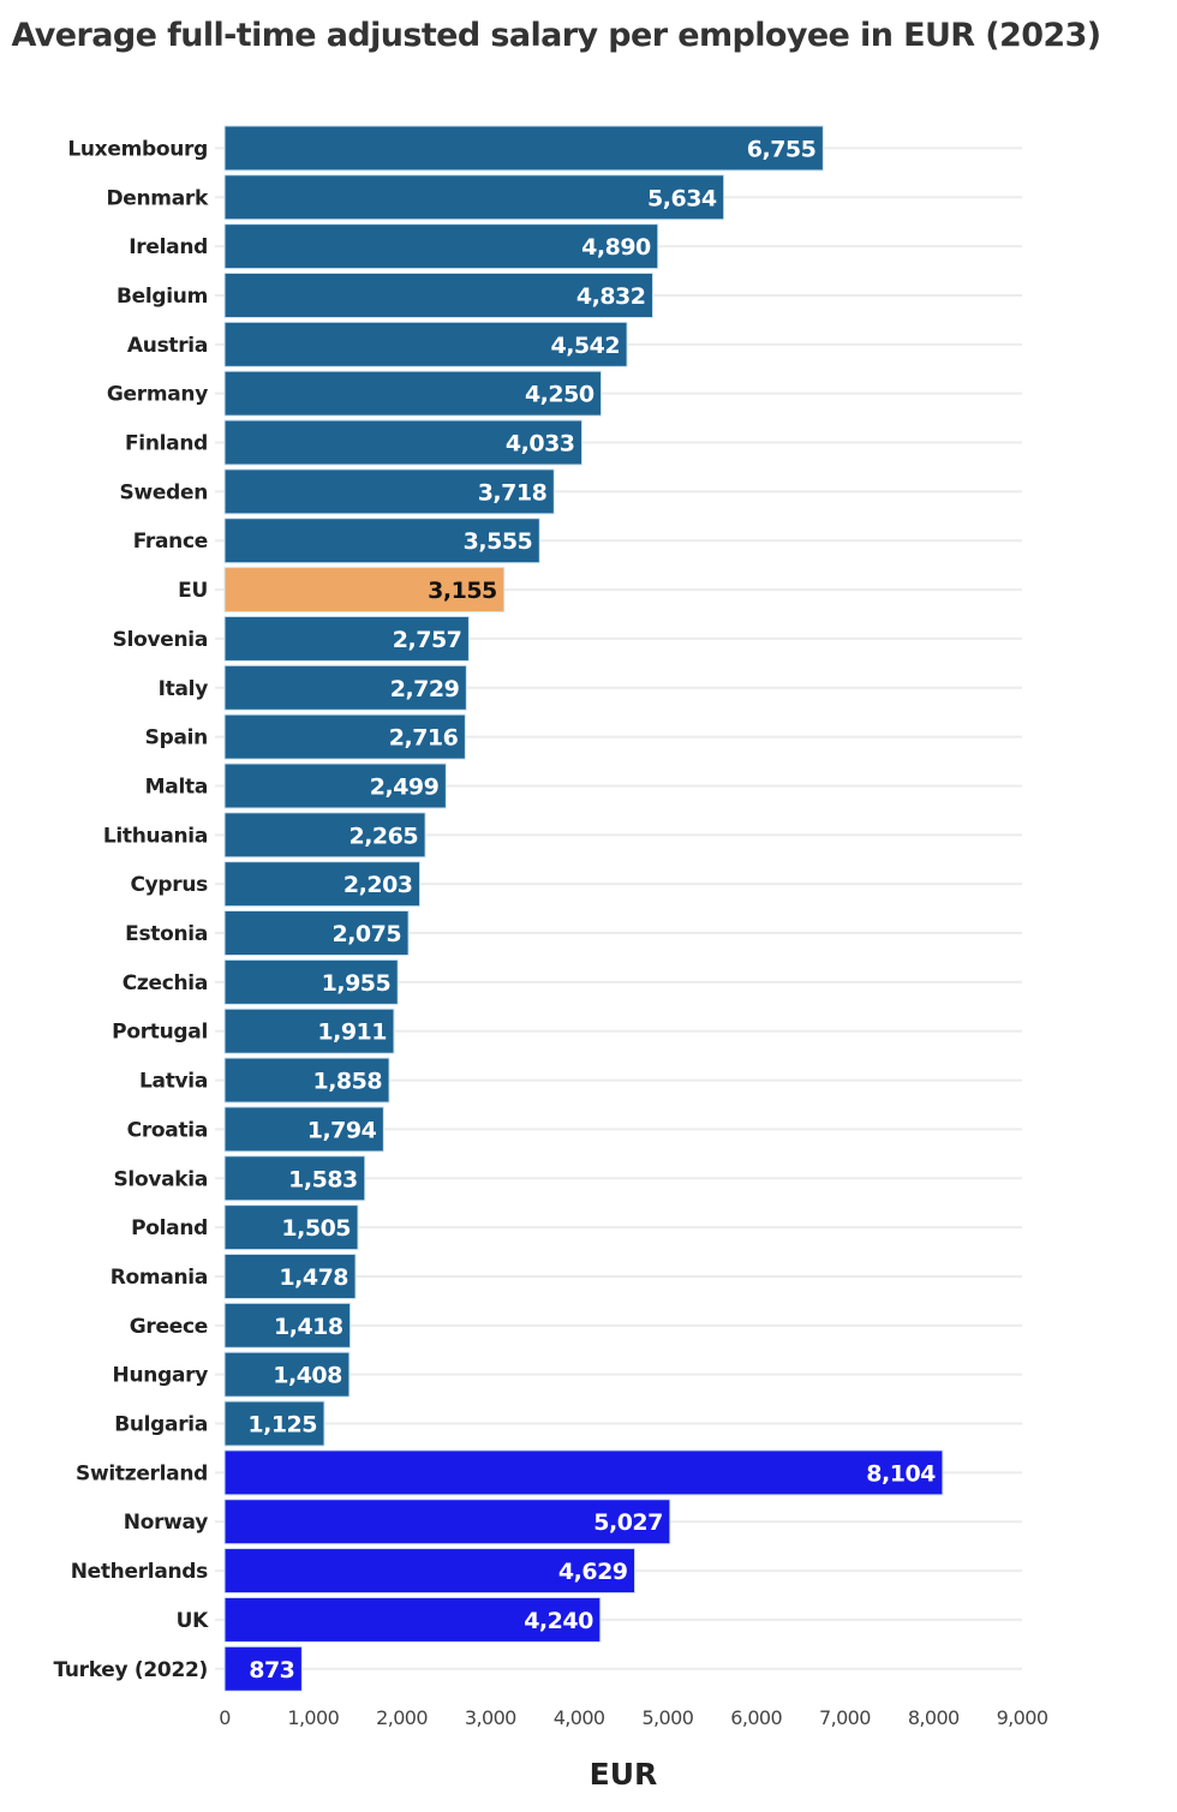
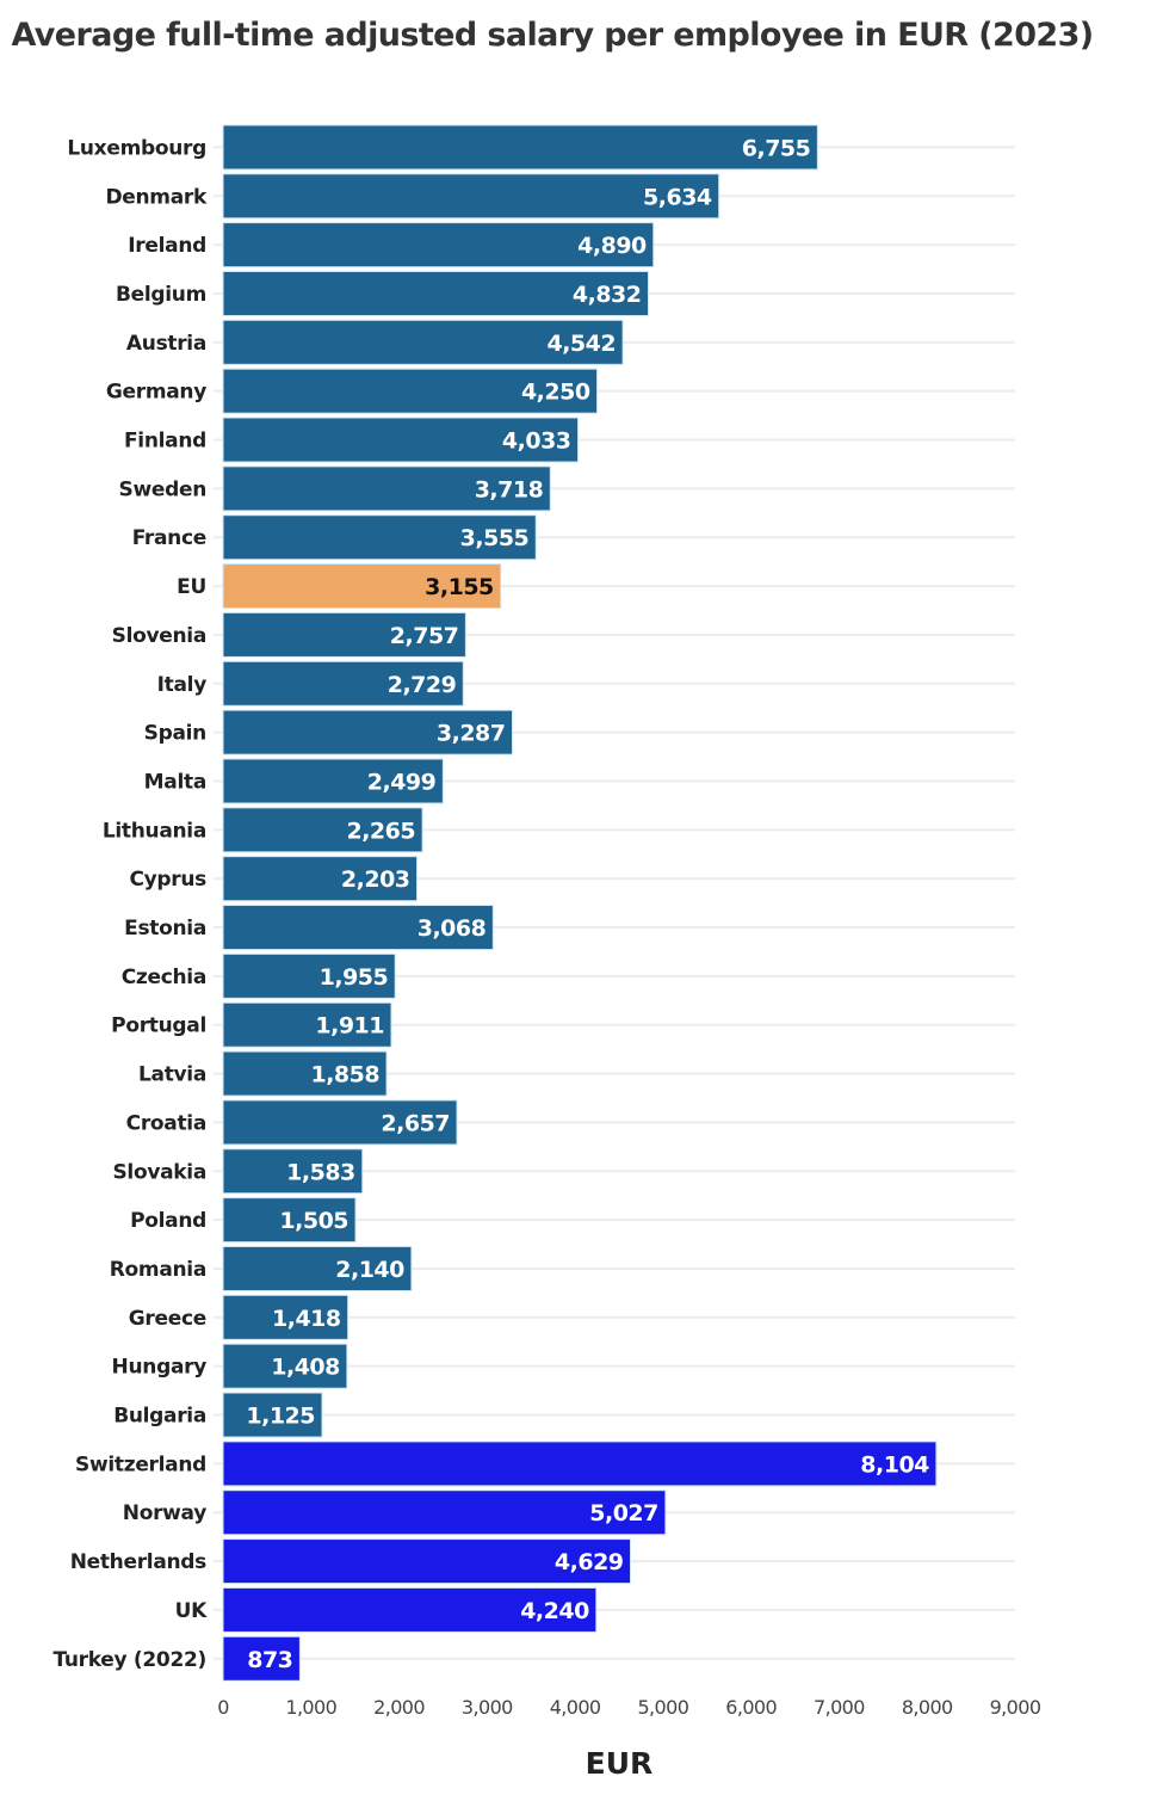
Spain: 2,716 -> 3,287
Estonia: 2,075 -> 3,068
Croatia: 1,794 -> 2,657
Romania: 1,478 -> 2,140
